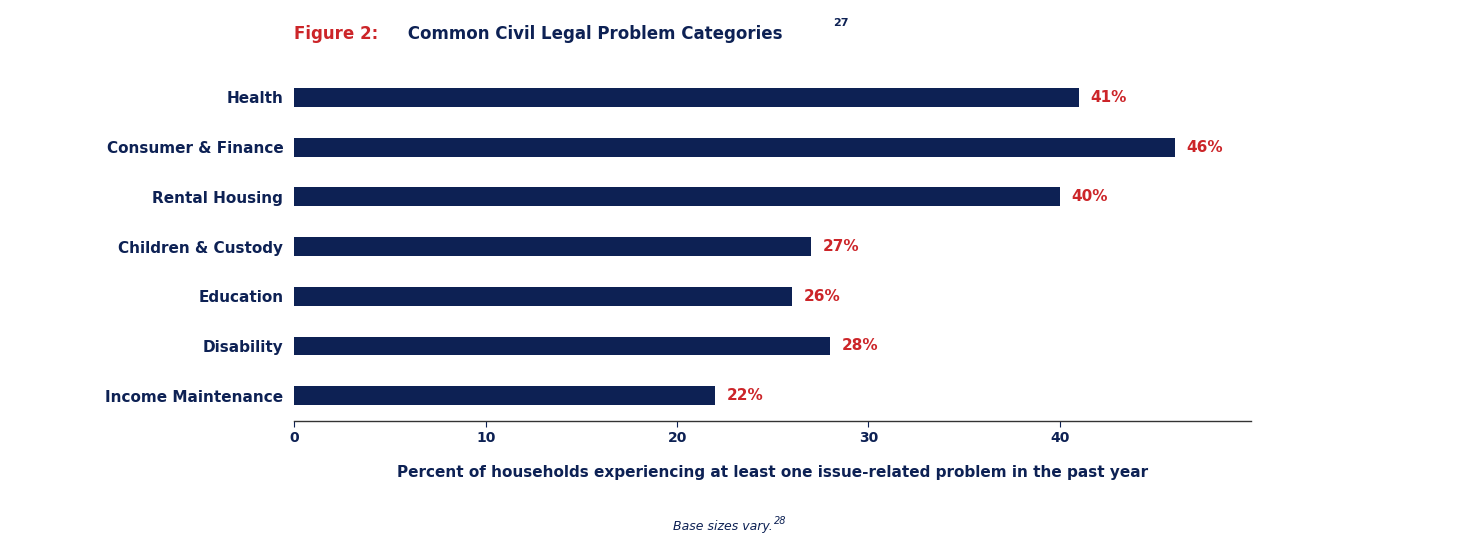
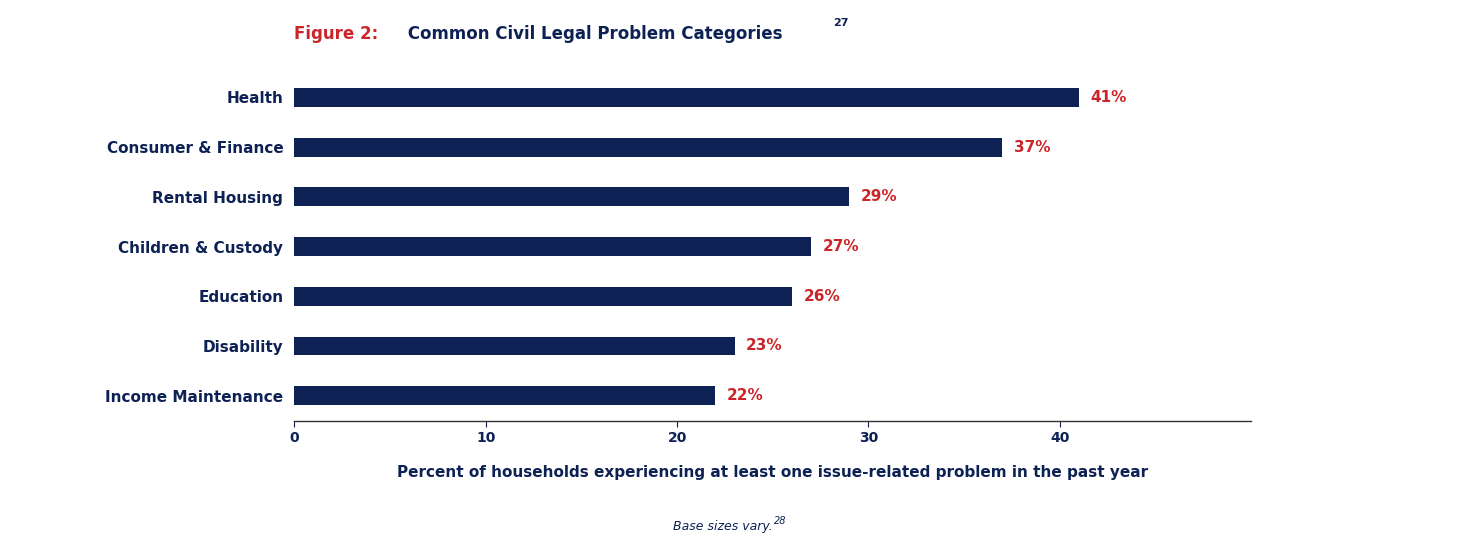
Consumer & Finance: 46% -> 37%
Rental Housing: 40% -> 29%
Disability: 28% -> 23%
